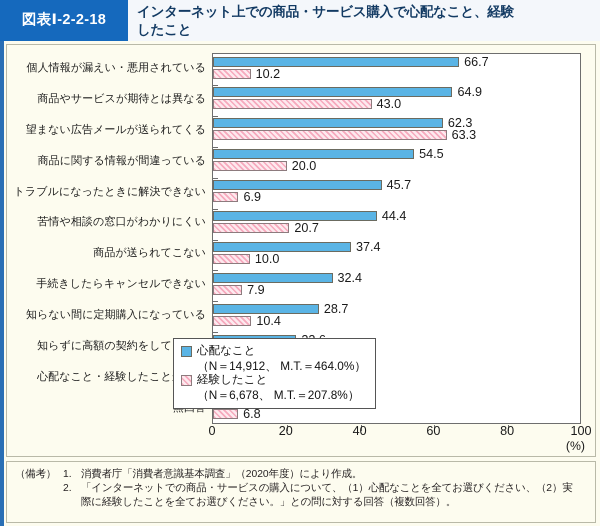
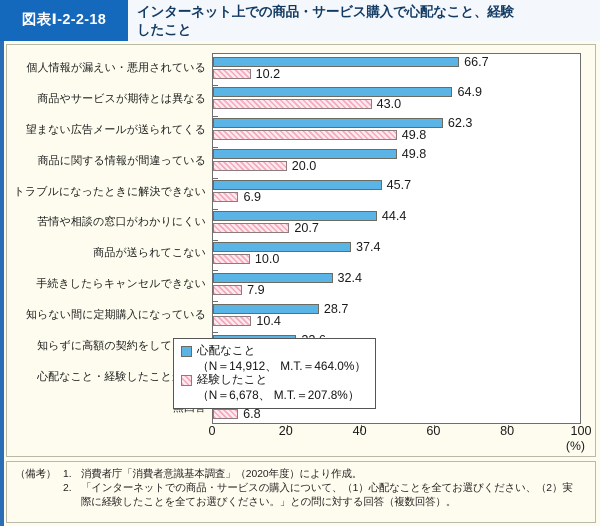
経験したこと/望まない広告メールが送られてくる: 63.3 -> 49.8
心配なこと/商品に関する情報が間違っている: 54.5 -> 49.8
